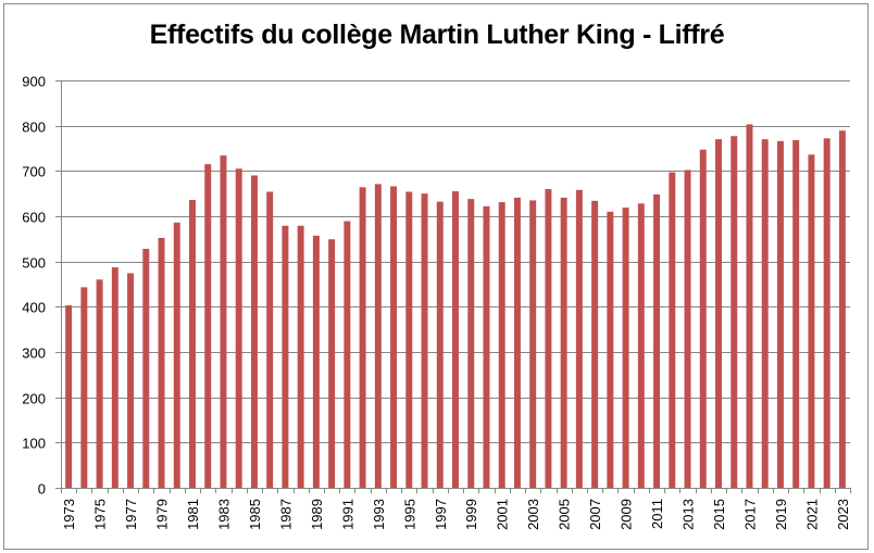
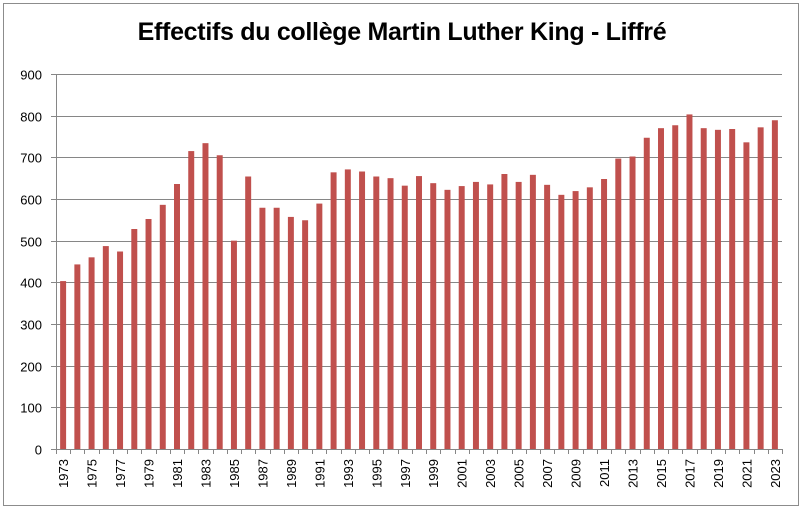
1985: 690 -> 500
